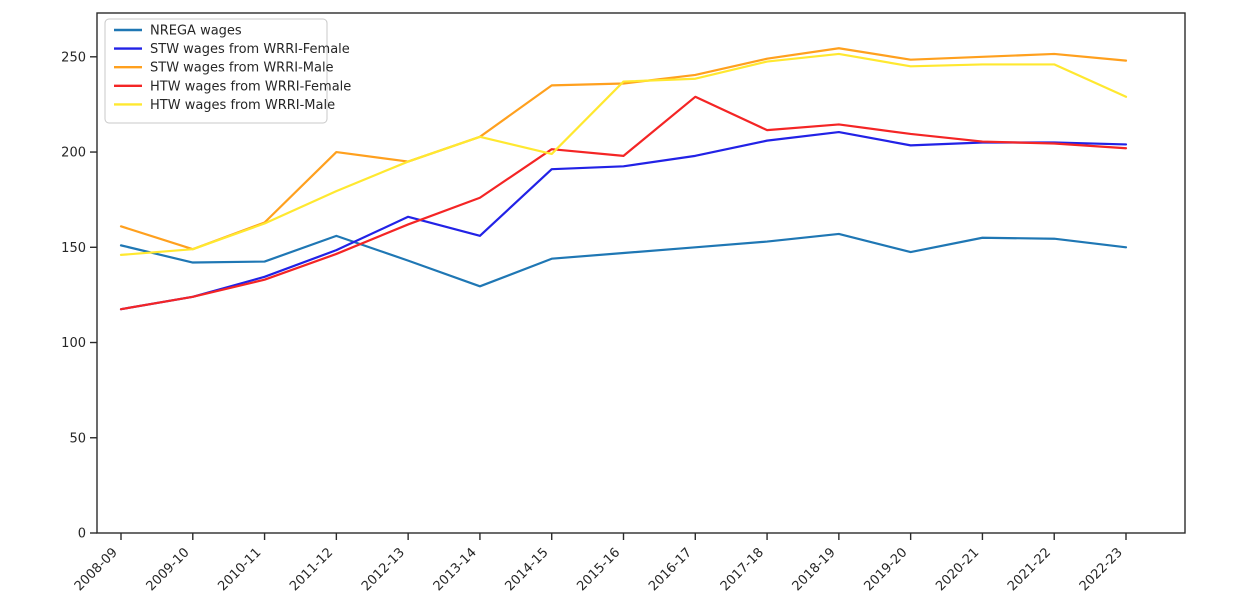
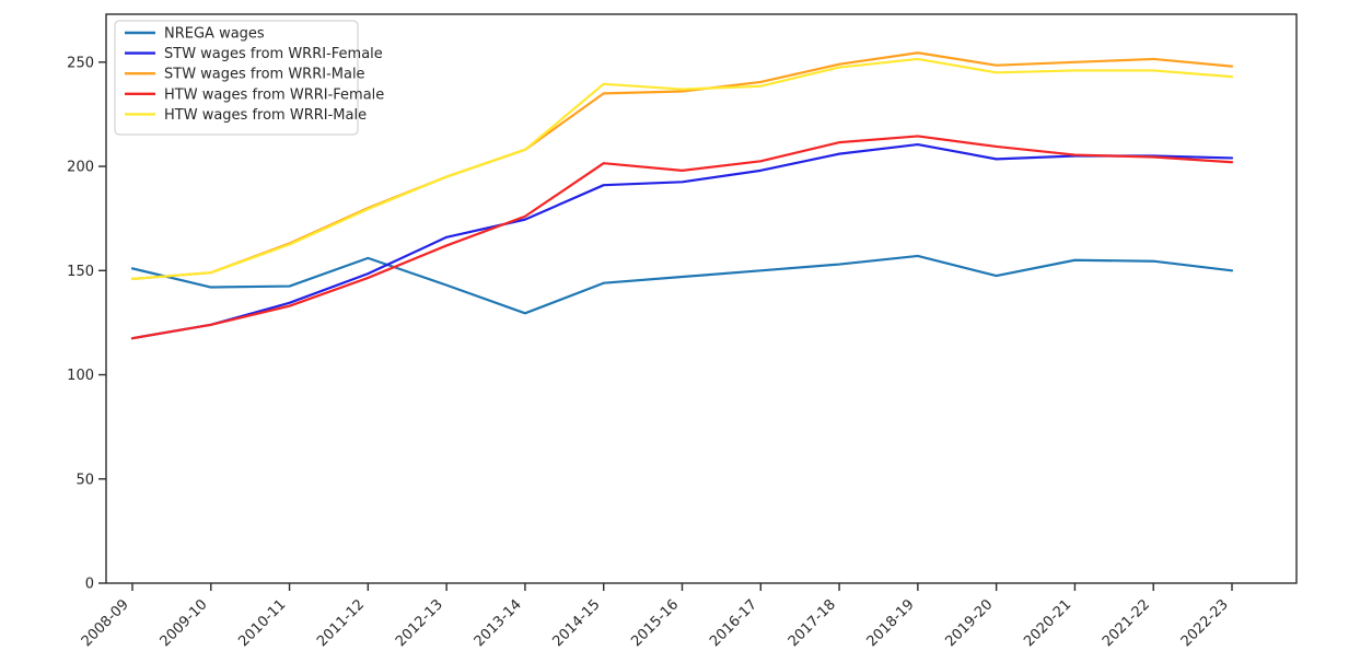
STW wages from WRRI-Male/2008-09: 161 -> 146
STW wages from WRRI-Male/2011-12: 200 -> 180
STW wages from WRRI-Female/2013-14: 156 -> 174
HTW wages from WRRI-Male/2014-15: 199 -> 240
HTW wages from WRRI-Female/2016-17: 229 -> 202
HTW wages from WRRI-Male/2022-23: 229 -> 243
